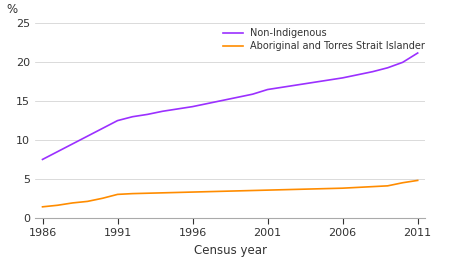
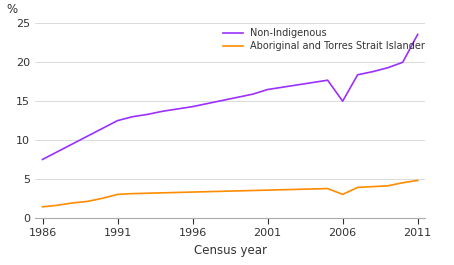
Non-Indigenous/2006: 18.0 -> 15.0
Aboriginal and Torres Strait Islander/2006: 3.8 -> 3.0
Non-Indigenous/2011: 21.2 -> 23.6
